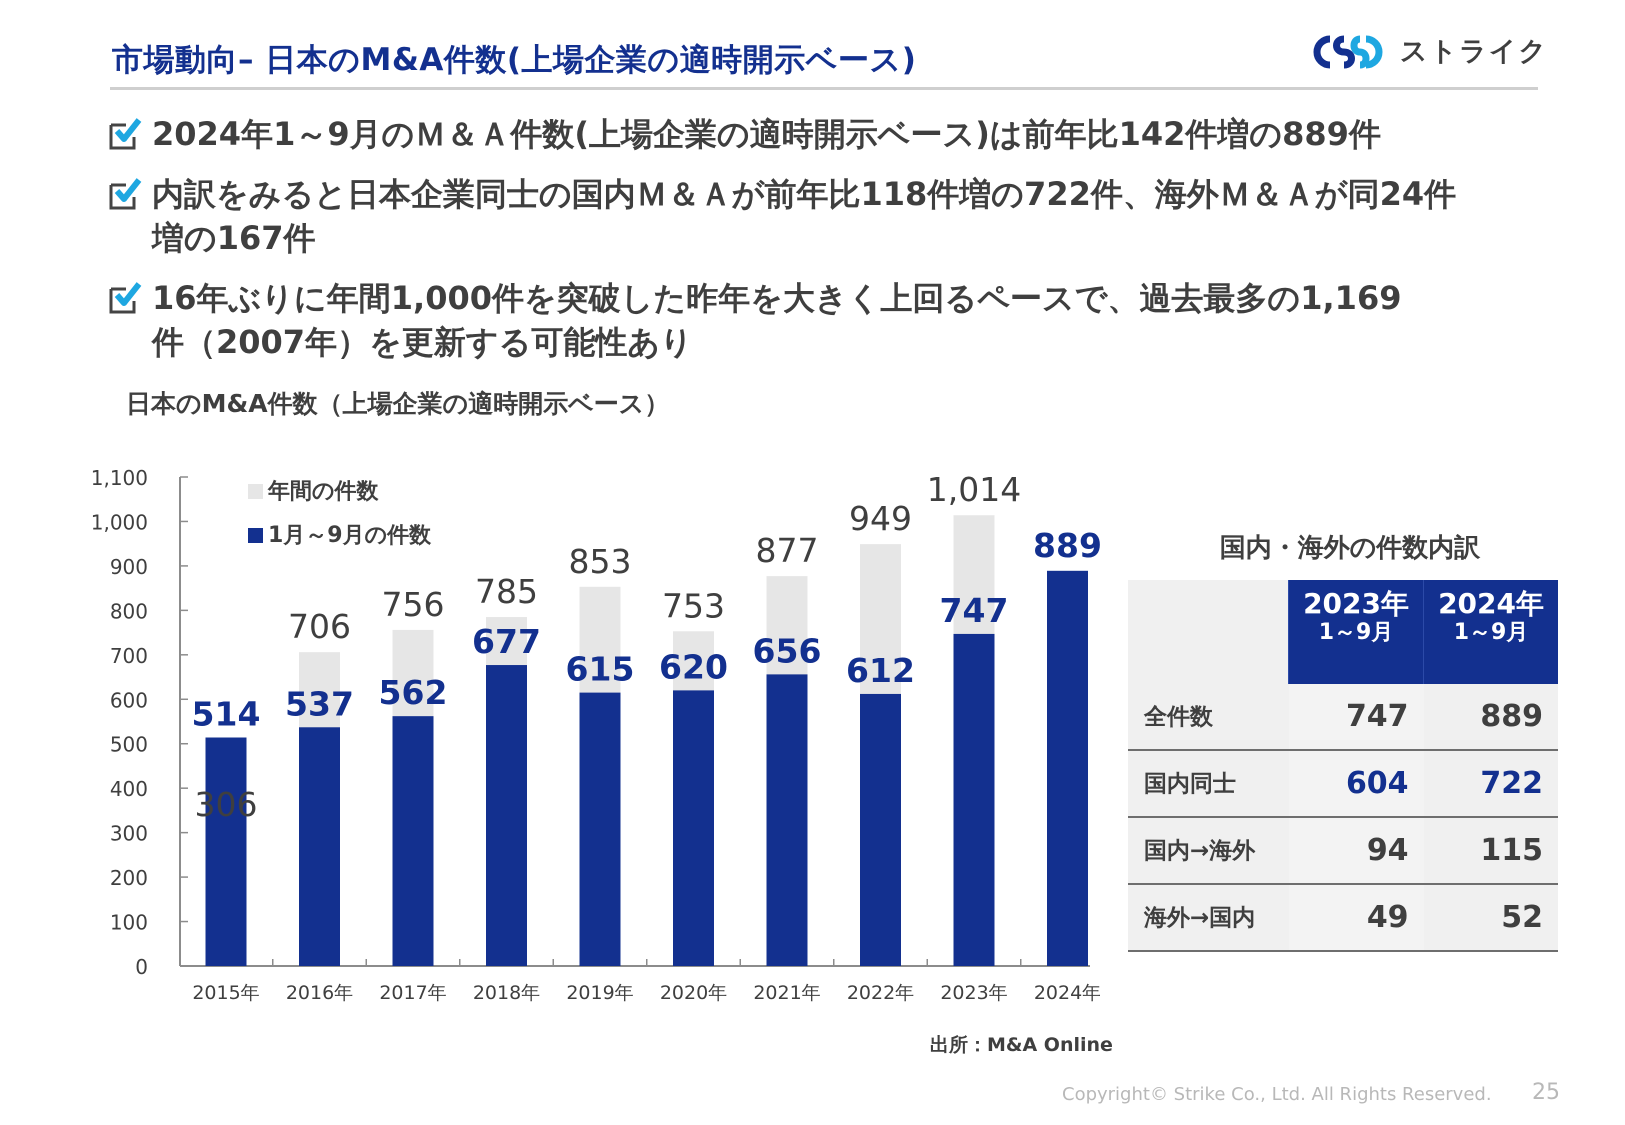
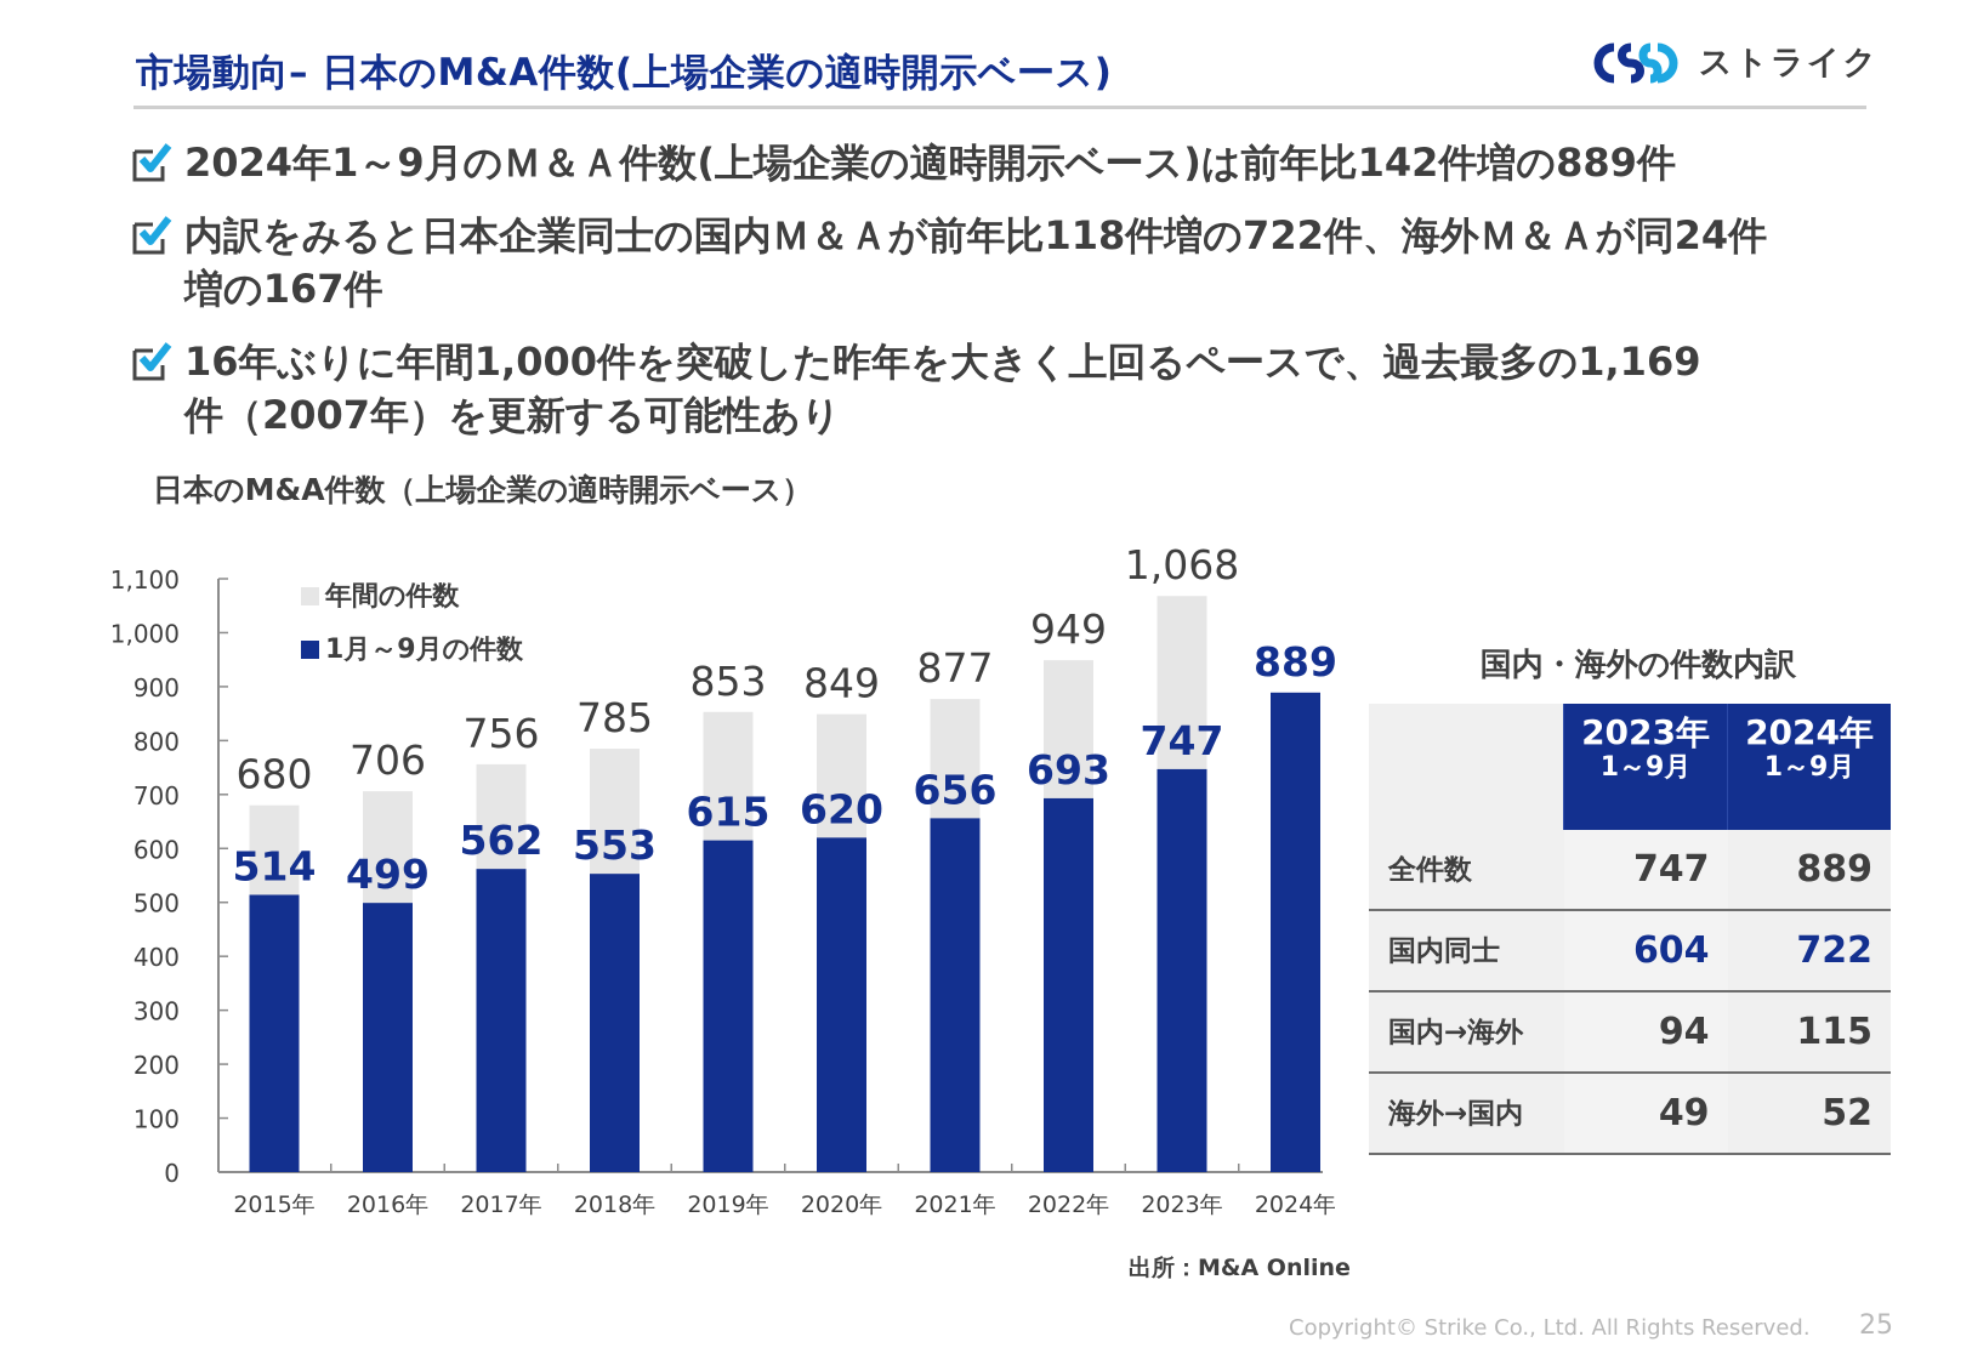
年間の件数/2015年: 306 -> 680
1月～9月の件数/2016年: 537 -> 499
1月～9月の件数/2018年: 677 -> 553
年間の件数/2020年: 753 -> 849
1月～9月の件数/2022年: 612 -> 693
年間の件数/2023年: 1,014 -> 1,068
